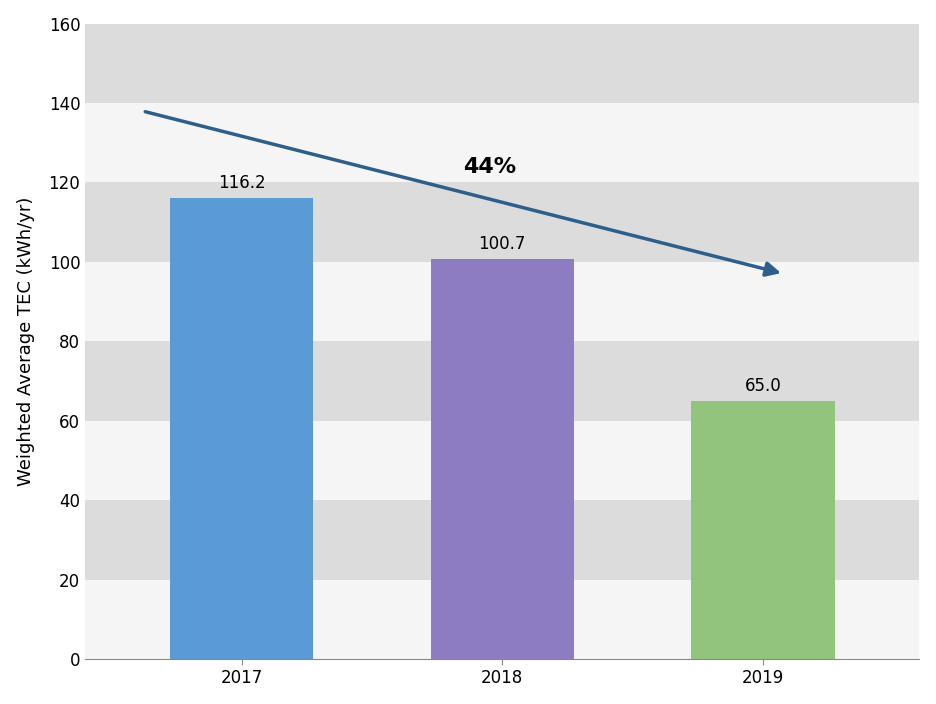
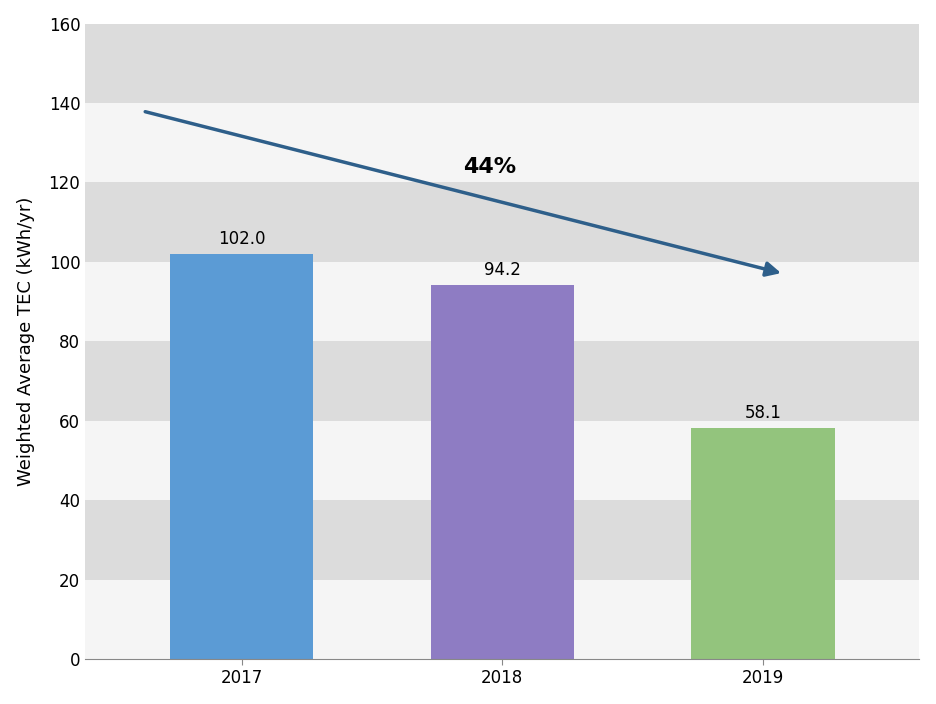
2017: 116.2 -> 102.0
2018: 100.7 -> 94.2
2019: 65.0 -> 58.1
